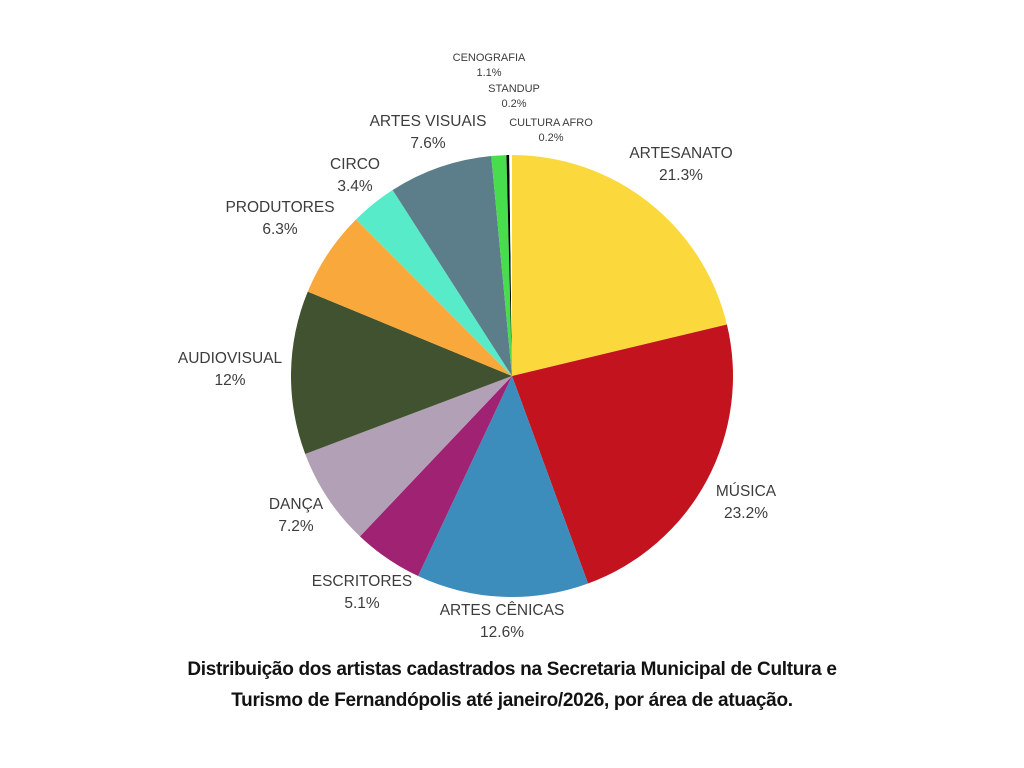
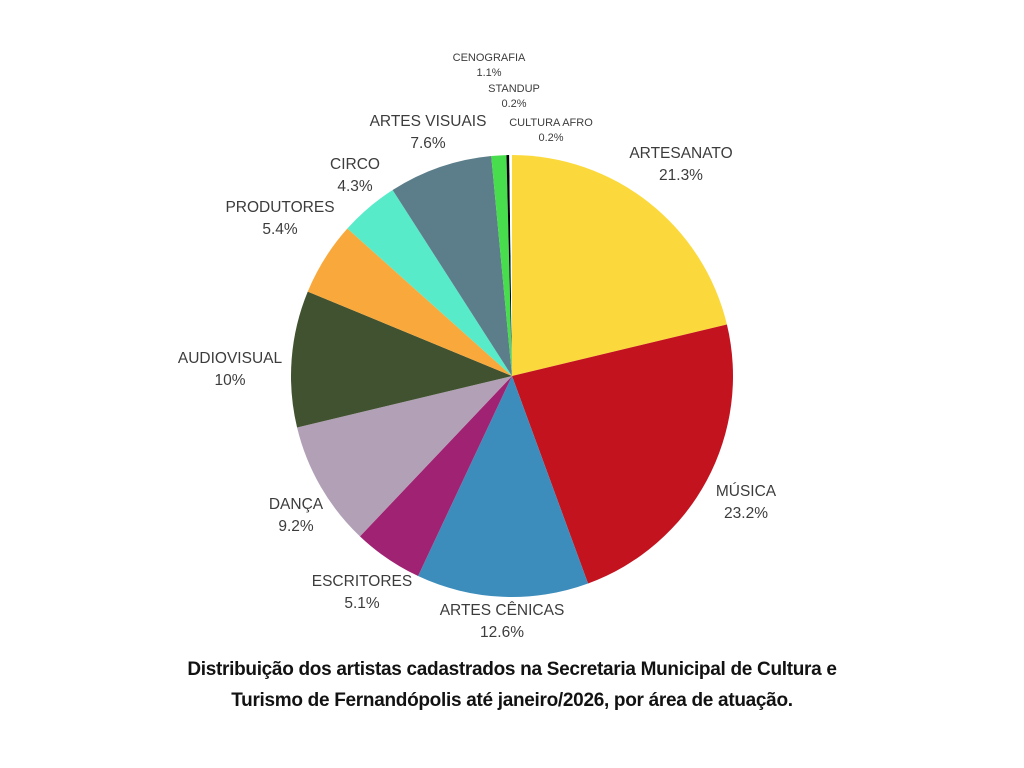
DANÇA: 7.2% -> 9.2%
AUDIOVISUAL: 12% -> 10%
PRODUTORES: 6.3% -> 5.4%
CIRCO: 3.4% -> 4.3%
